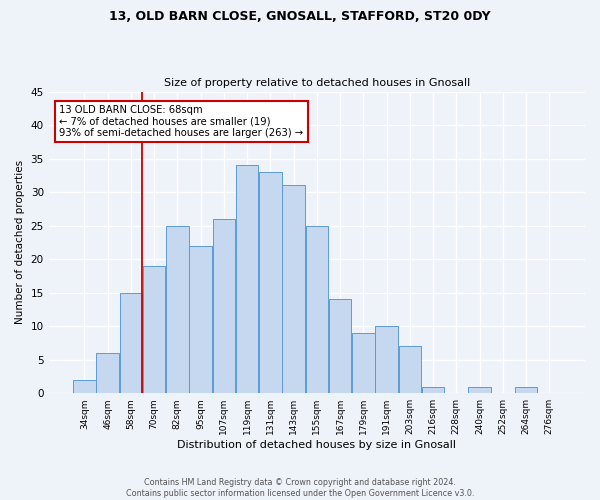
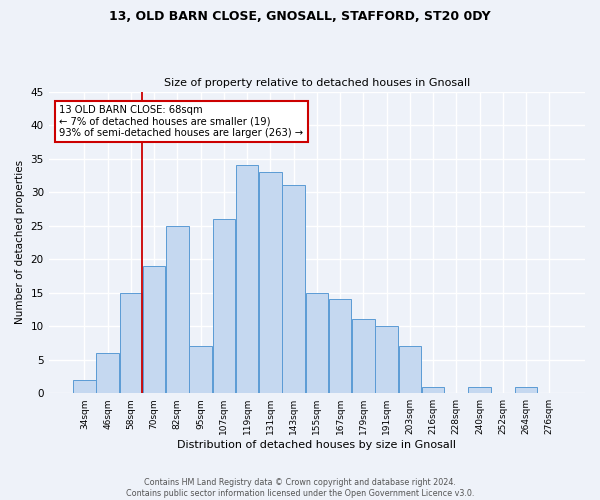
95sqm: 22 -> 7
155sqm: 25 -> 15
179sqm: 9 -> 11
